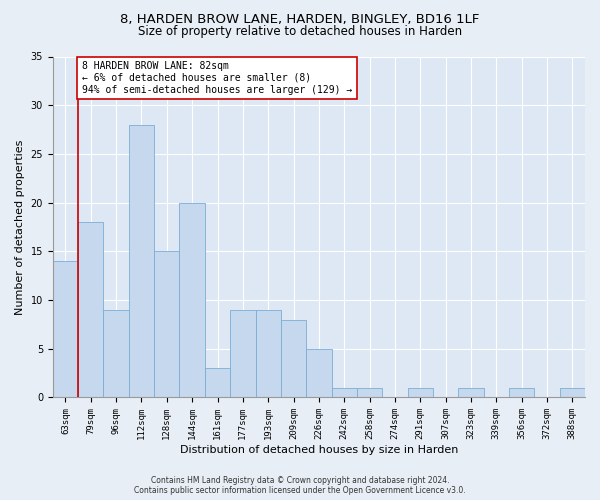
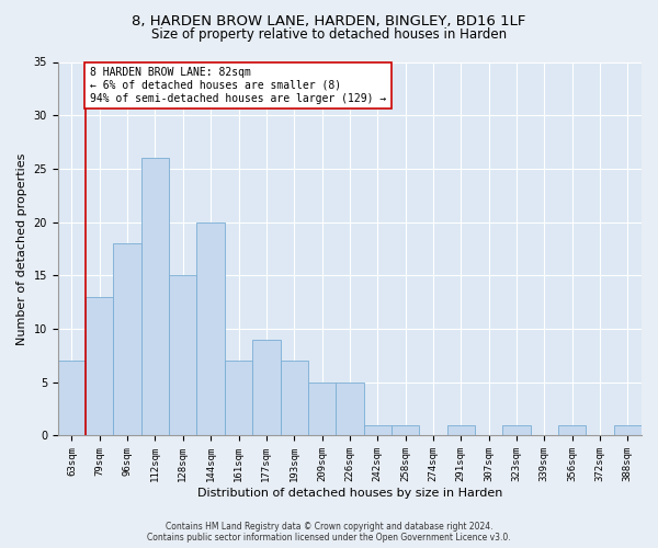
63sqm: 14 -> 7
79sqm: 18 -> 13
96sqm: 9 -> 18
112sqm: 28 -> 26
161sqm: 3 -> 7
193sqm: 9 -> 7
209sqm: 8 -> 5
